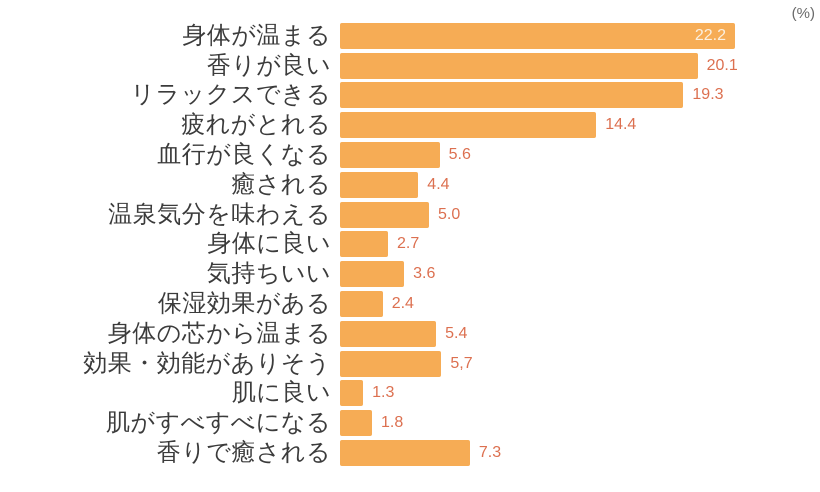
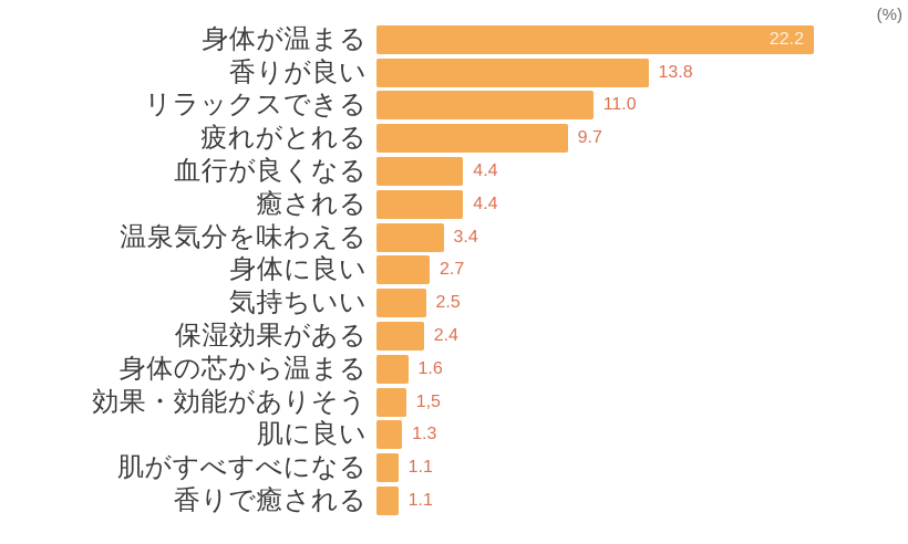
香りが良い: 20.1 -> 13.8
リラックスできる: 19.3 -> 11.0
疲れがとれる: 14.4 -> 9.7
血行が良くなる: 5.6 -> 4.4
温泉気分を味わえる: 5.0 -> 3.4
気持ちいい: 3.6 -> 2.5
身体の芯から温まる: 5.4 -> 1.6
効果・効能がありそう: 5,7 -> 1,5
肌がすべすべになる: 1.8 -> 1.1
香りで癒される: 7.3 -> 1.1
